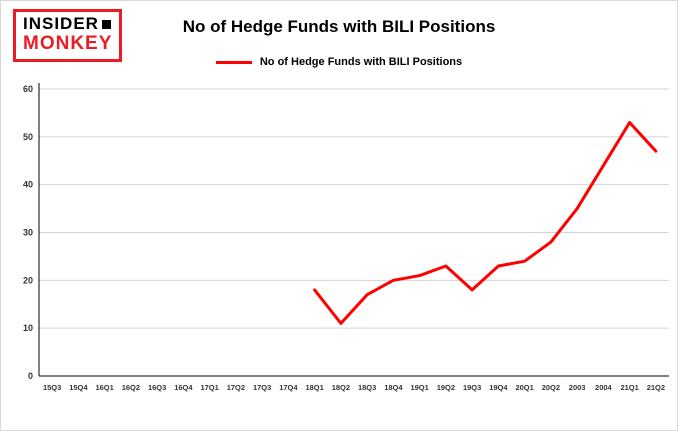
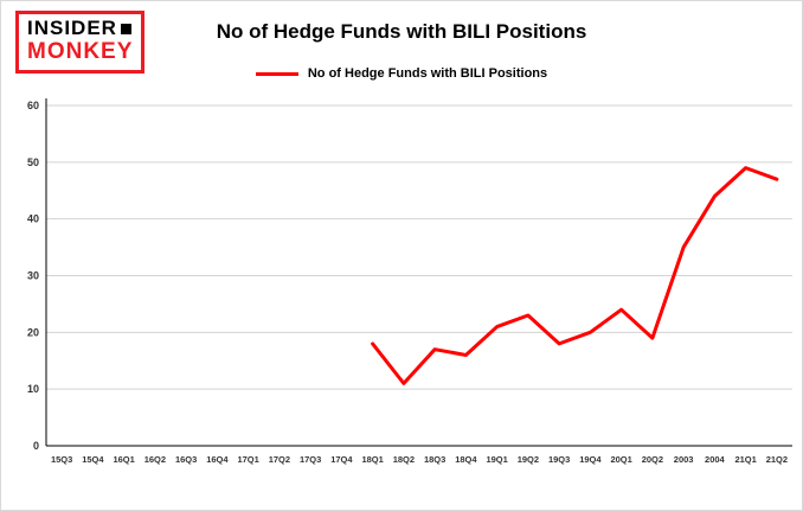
18Q4: 20 -> 16
19Q4: 23 -> 20
20Q2: 28 -> 19
21Q1: 53 -> 49
